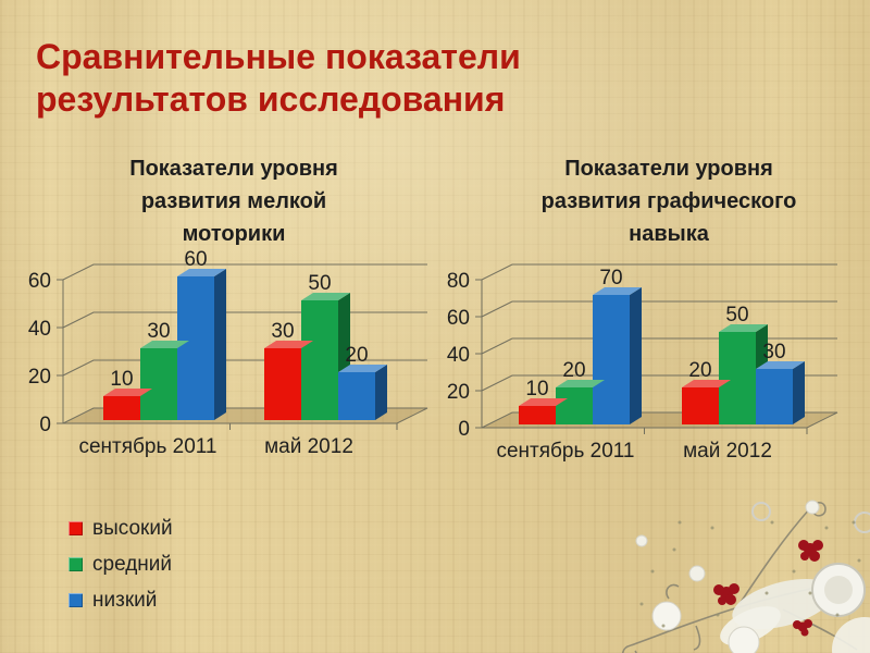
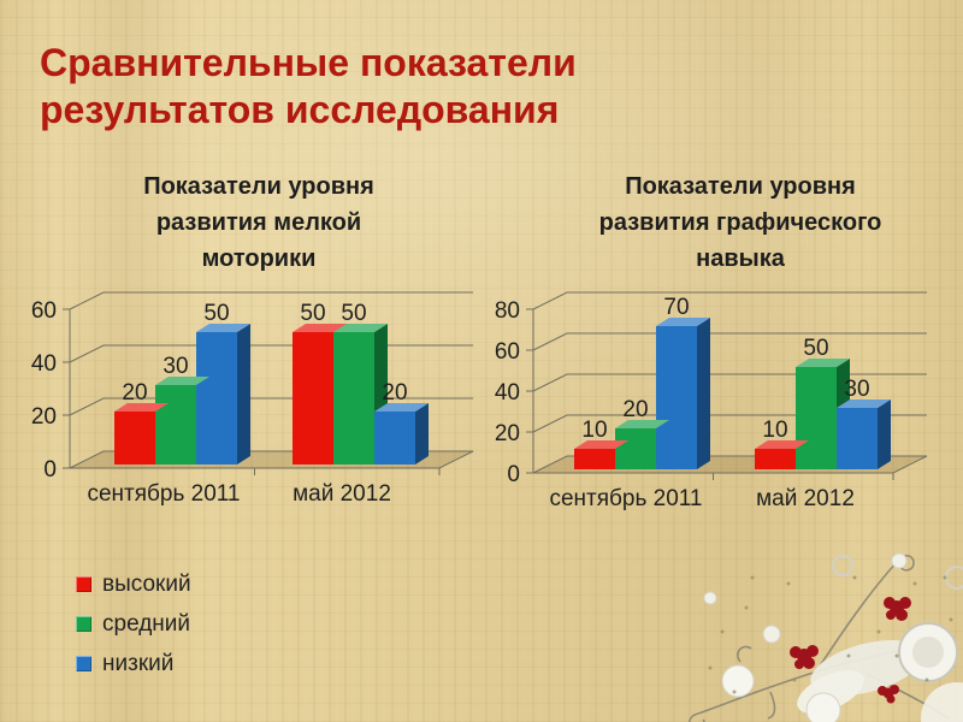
Показатели уровня развития мелкой моторики/высокий/сентябрь 2011: 10 -> 20
Показатели уровня развития мелкой моторики/низкий/сентябрь 2011: 60 -> 50
Показатели уровня развития мелкой моторики/высокий/май 2012: 30 -> 50
Показатели уровня развития графического навыка/высокий/май 2012: 20 -> 10
